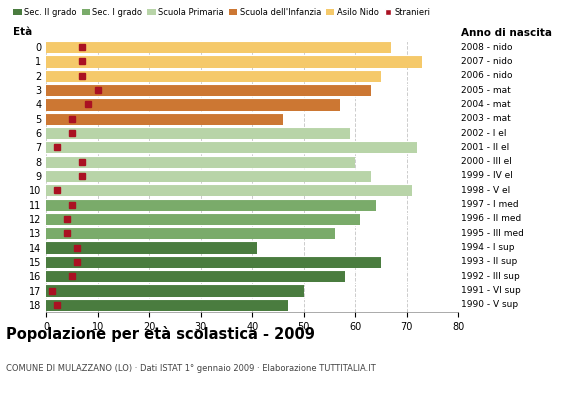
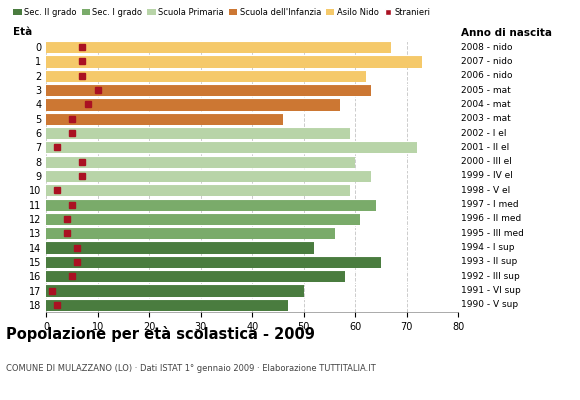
2: 65 -> 62
10: 71 -> 59
14: 41 -> 52
